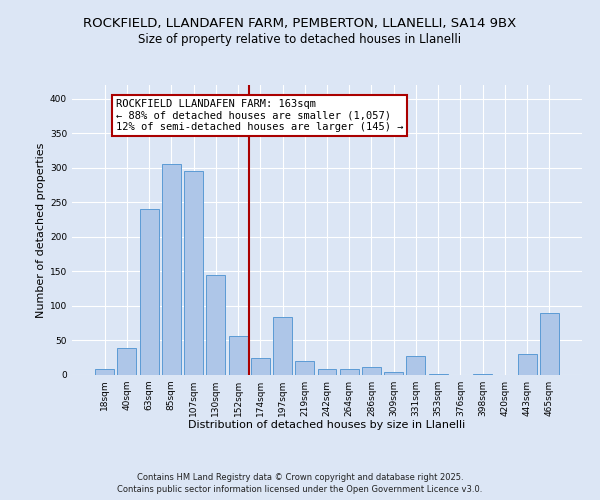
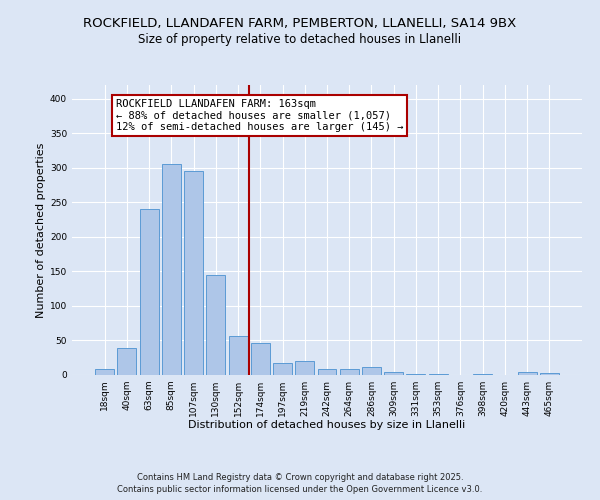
174sqm: 24 -> 47
197sqm: 84 -> 18
331sqm: 28 -> 2
443sqm: 30 -> 4
465sqm: 90 -> 3
